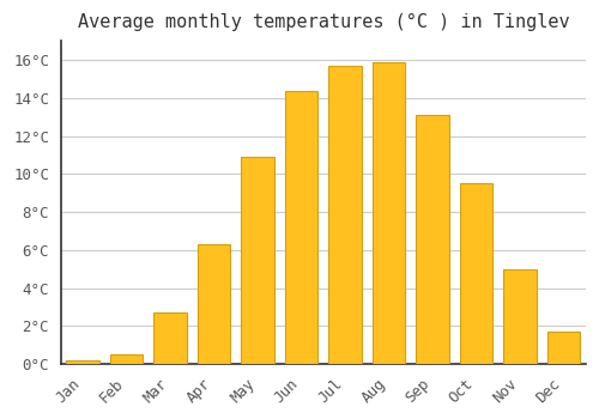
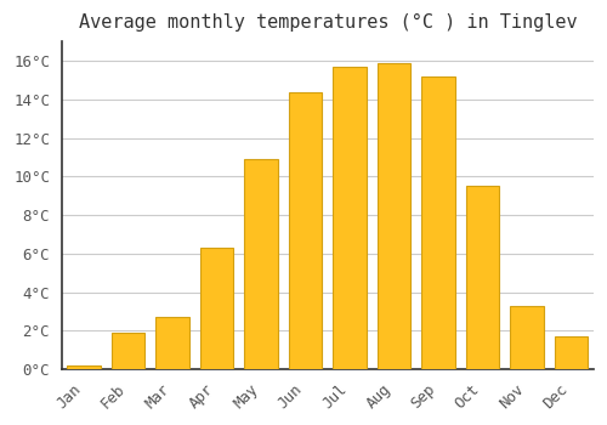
Feb: 0.5°C -> 1.9°C
Sep: 13.1°C -> 15.2°C
Nov: 5.0°C -> 3.3°C
